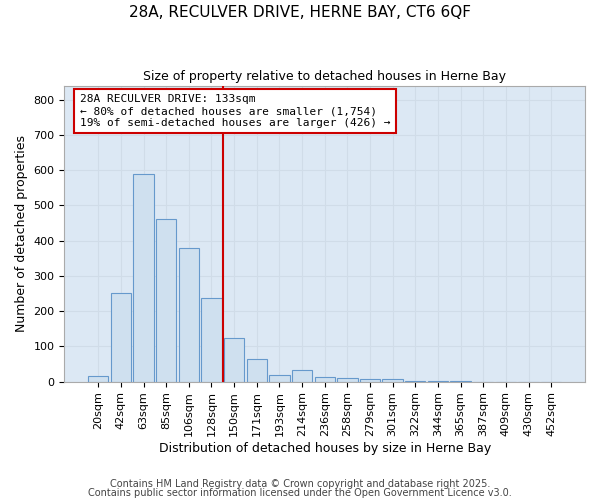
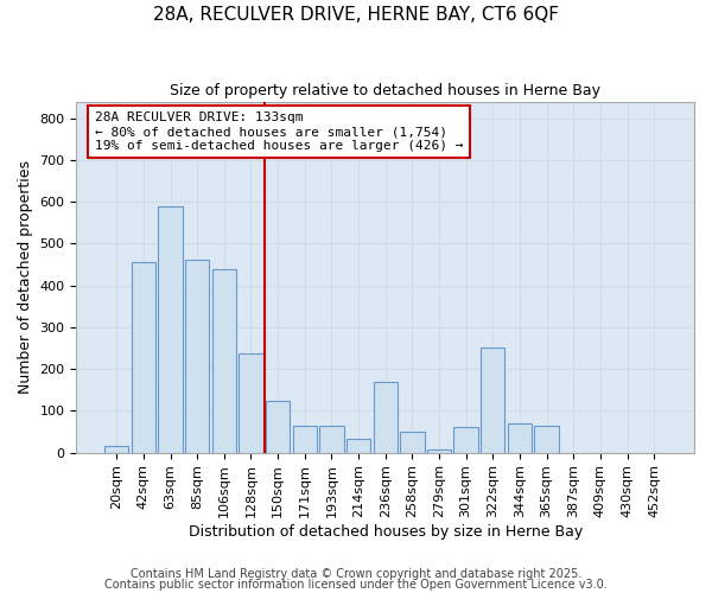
42sqm: 250 -> 455
106sqm: 380 -> 440
193sqm: 20 -> 65
236sqm: 12 -> 170
258sqm: 10 -> 50
301sqm: 8 -> 60
322sqm: 3 -> 250
344sqm: 3 -> 70
365sqm: 1 -> 65
